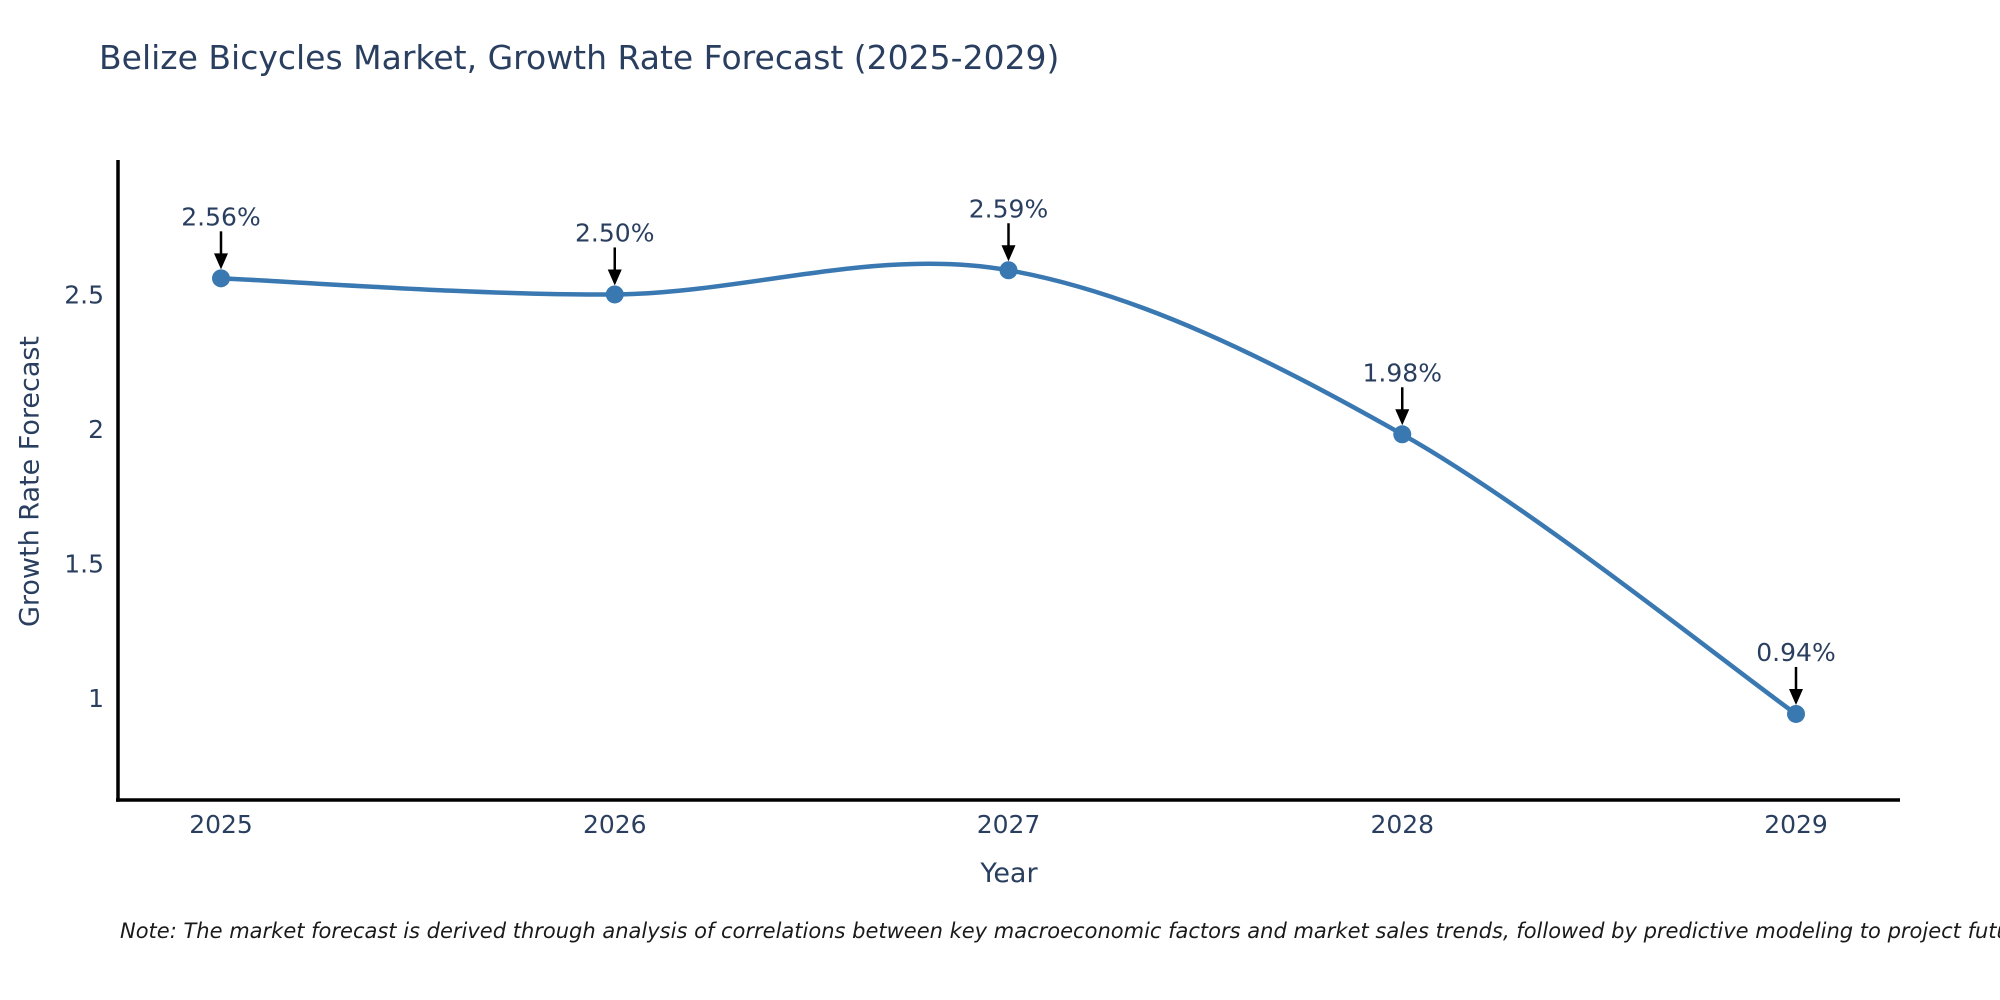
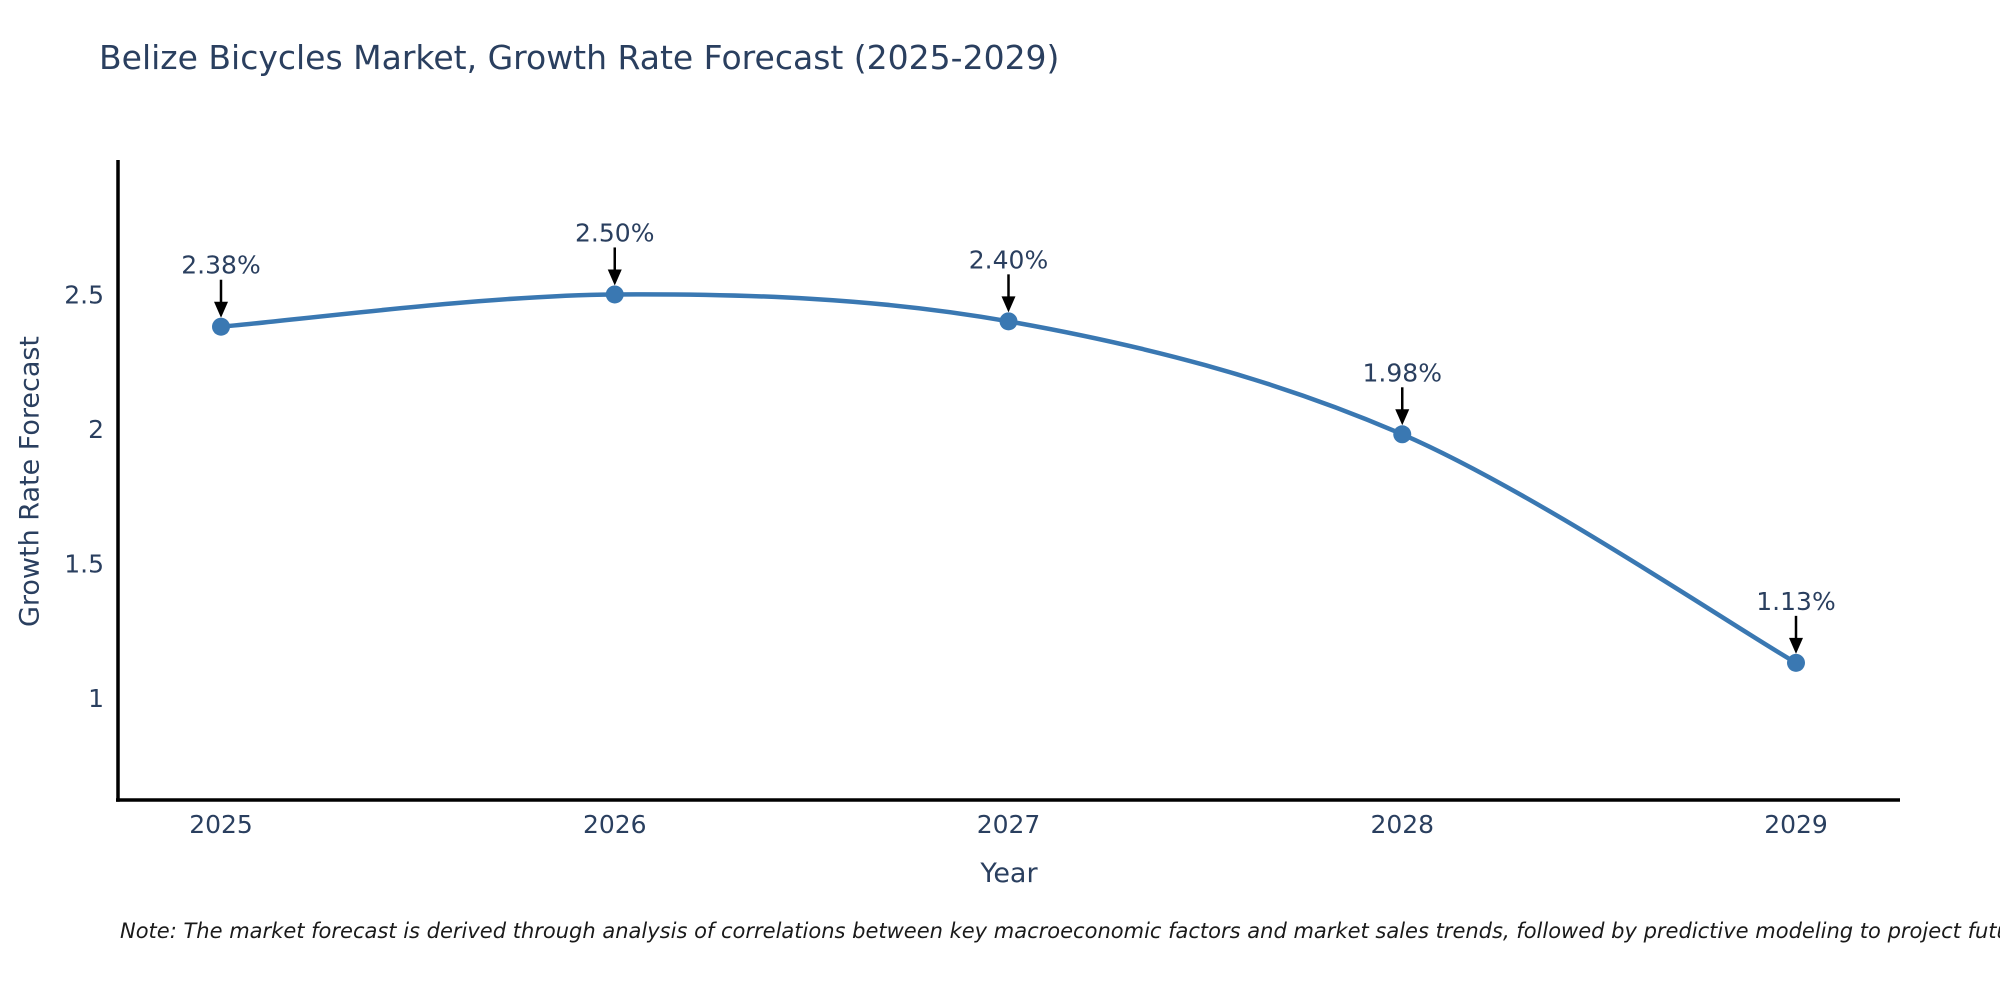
2025: 2.56% -> 2.38%
2027: 2.59% -> 2.40%
2029: 0.94% -> 1.13%
